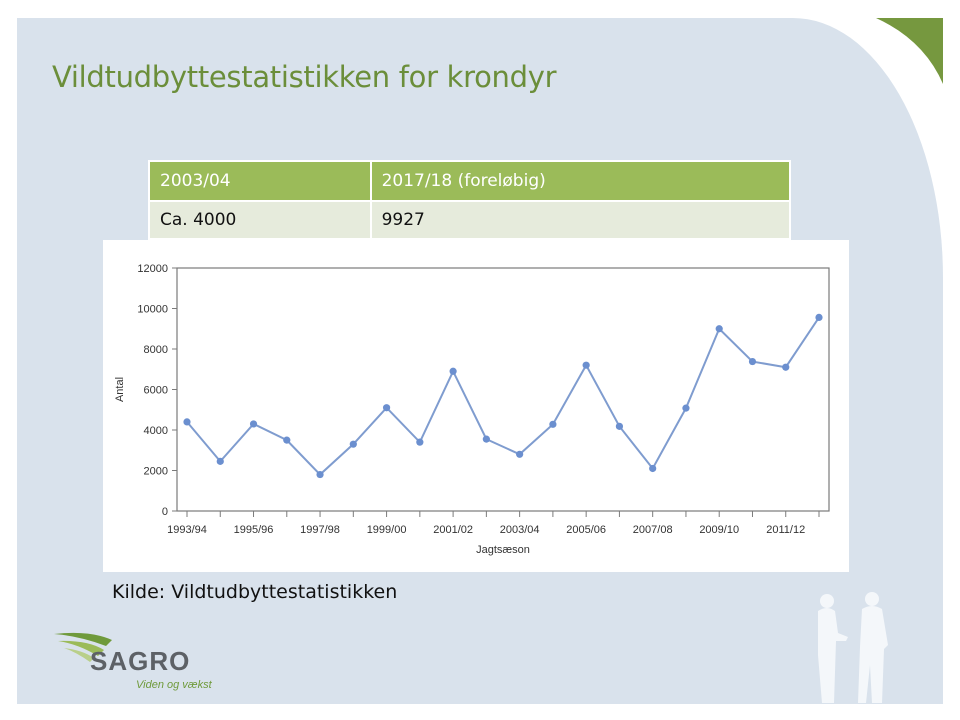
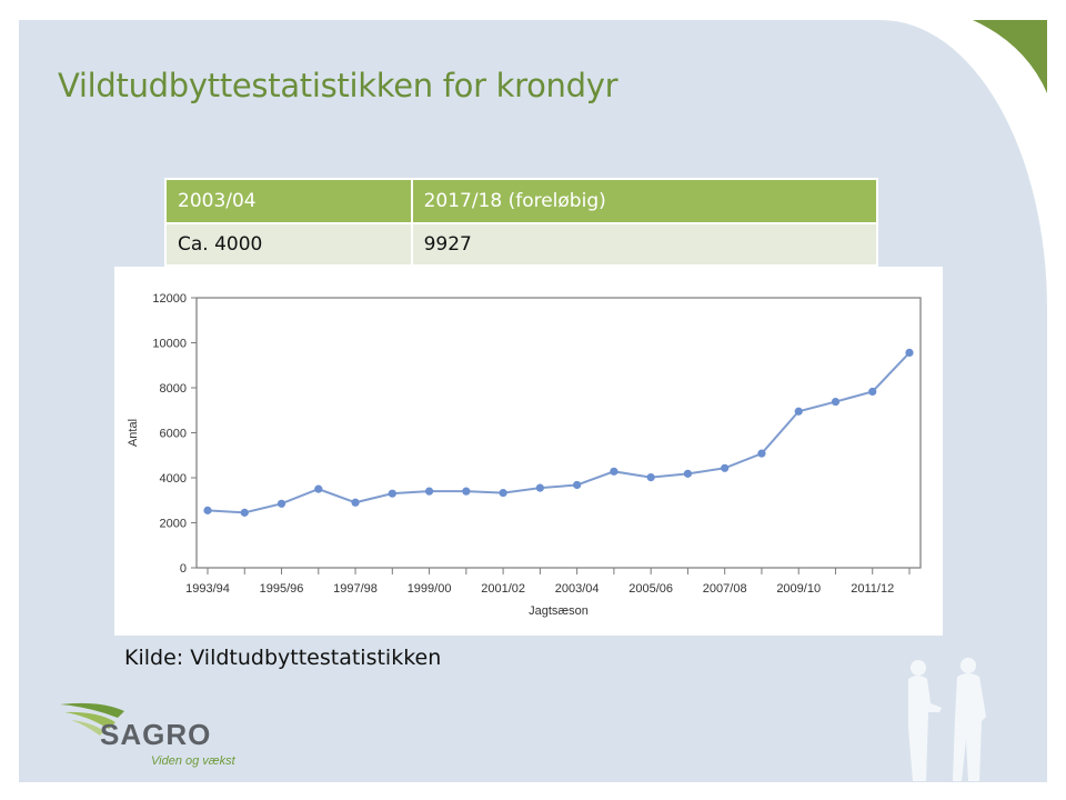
1993/94: 4400 -> 2600
1995/96: 4300 -> 2800
1997/98: 1800 -> 2900
1999/00: 5100 -> 3400
2001/02: 6900 -> 3300
2003/04: 2800 -> 3700
2005/06: 7200 -> 4000
2007/08: 2100 -> 4400
2009/10: 9000 -> 7000
2011/12: 7100 -> 7800
